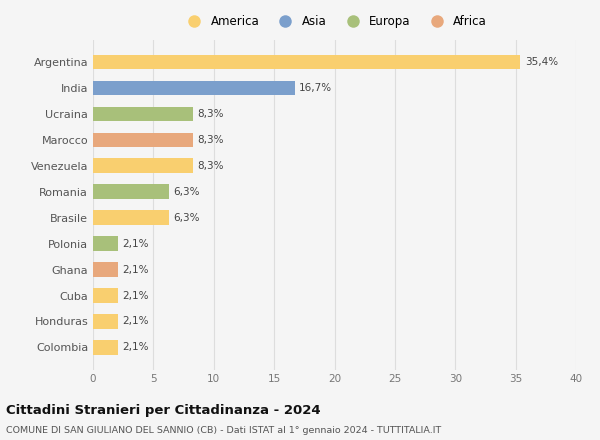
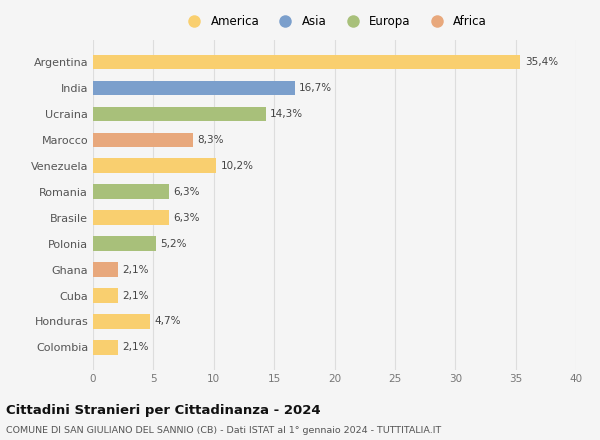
Ucraina: 8,3% -> 14,3%
Venezuela: 8,3% -> 10,2%
Polonia: 2,1% -> 5,2%
Honduras: 2,1% -> 4,7%
